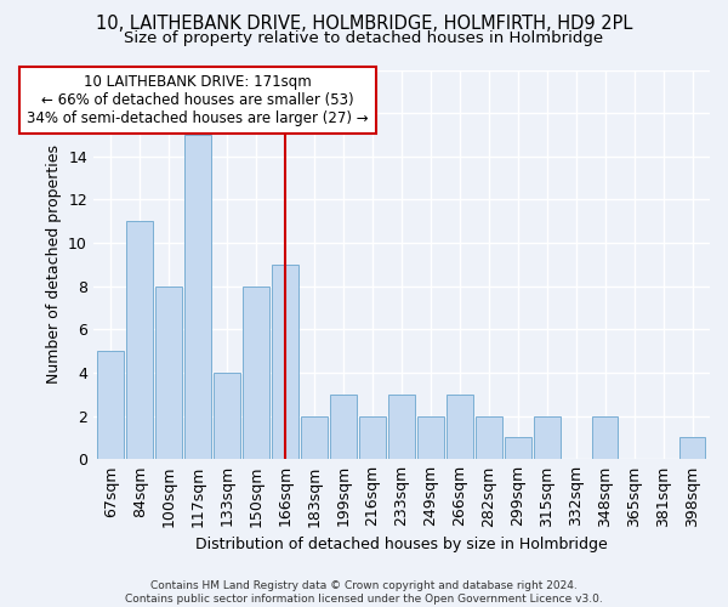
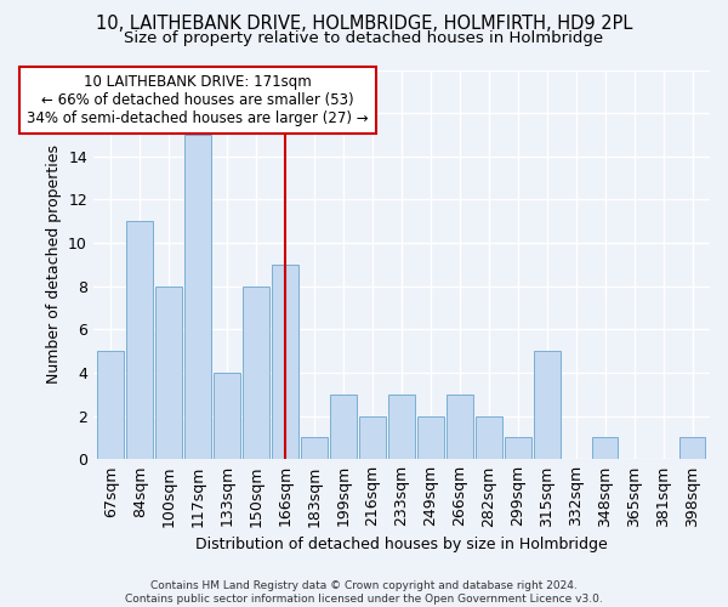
183sqm: 2 -> 1
315sqm: 2 -> 5
348sqm: 2 -> 1
